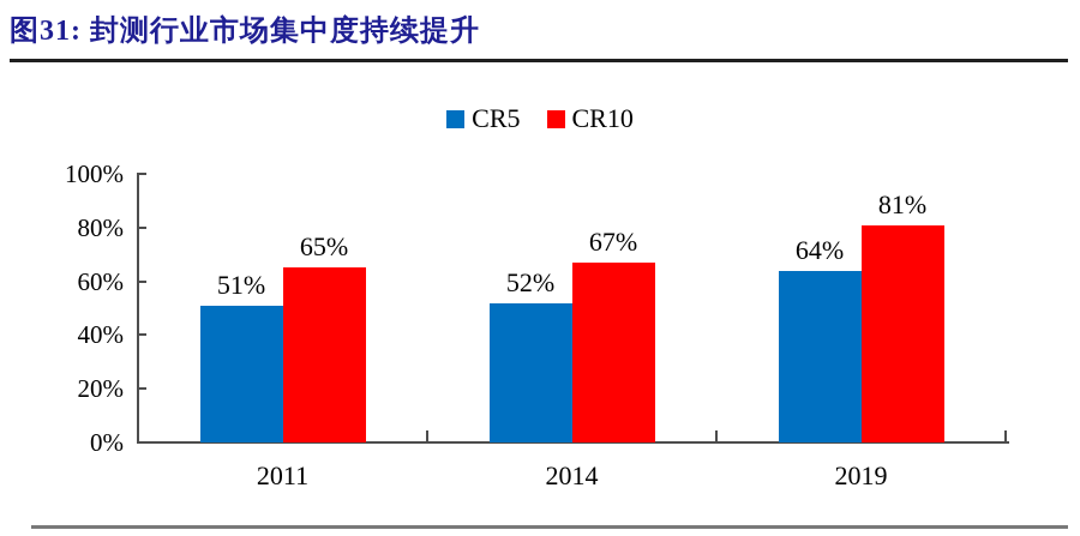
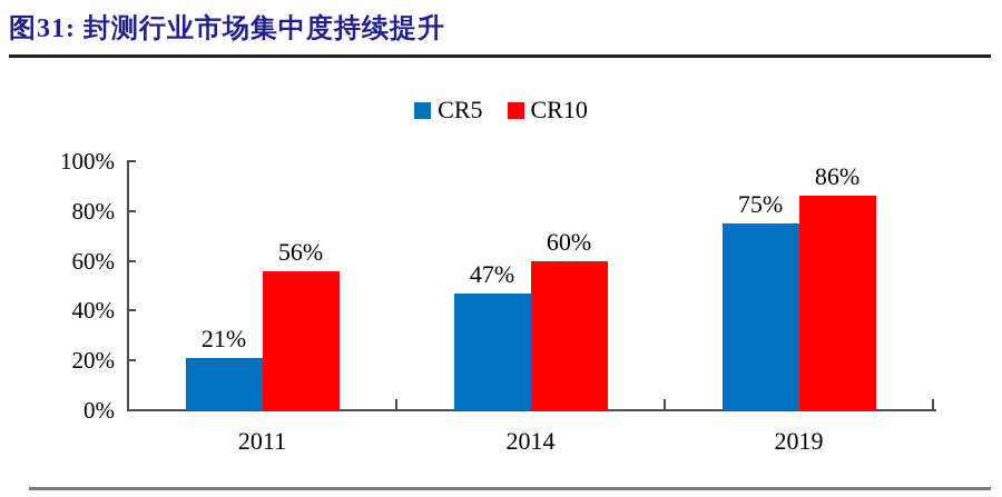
CR5/2011: 51% -> 21%
CR10/2011: 65% -> 56%
CR5/2014: 52% -> 47%
CR10/2014: 67% -> 60%
CR5/2019: 64% -> 75%
CR10/2019: 81% -> 86%
